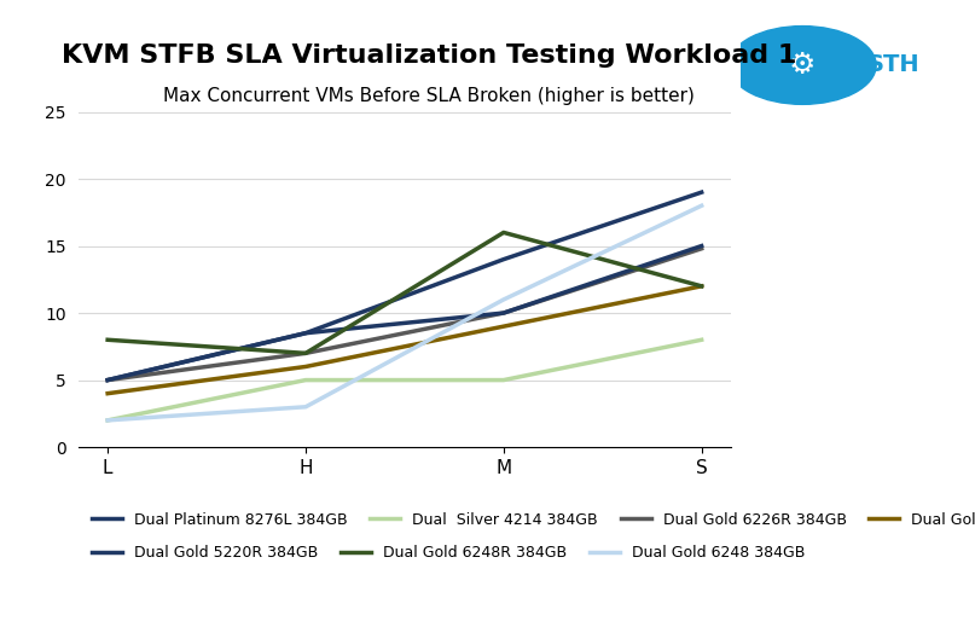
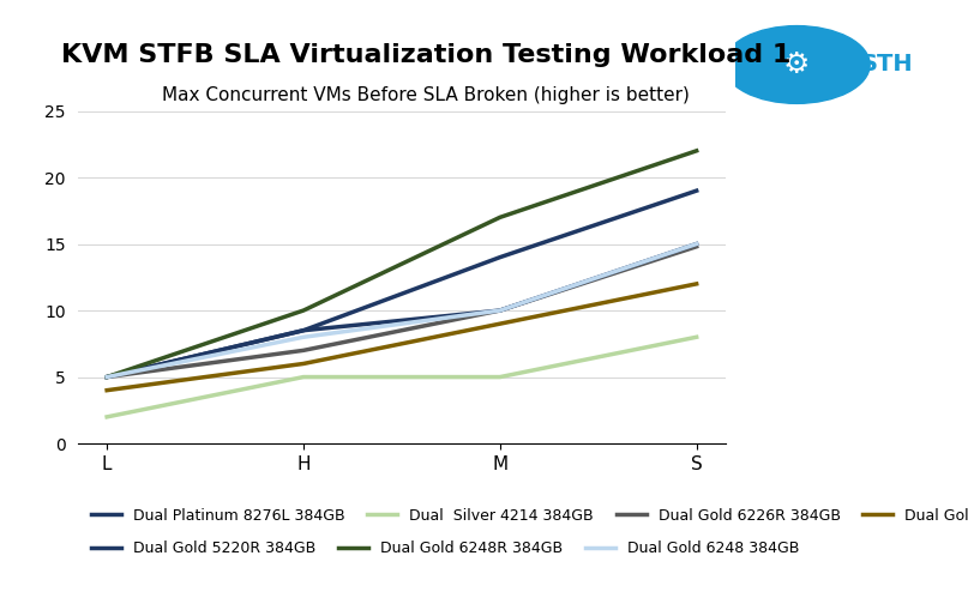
Dual Gold 6248R 384GB/L: 8 -> 5
Dual Gold 6248 384GB/L: 2 -> 5
Dual Gold 6248R 384GB/H: 7 -> 10
Dual Gold 6248 384GB/H: 3 -> 8
Dual Gold 6248R 384GB/M: 16 -> 17
Dual Gold 6248 384GB/M: 11 -> 10
Dual Gold 6248R 384GB/S: 12 -> 22
Dual Gold 6248 384GB/S: 18 -> 15
